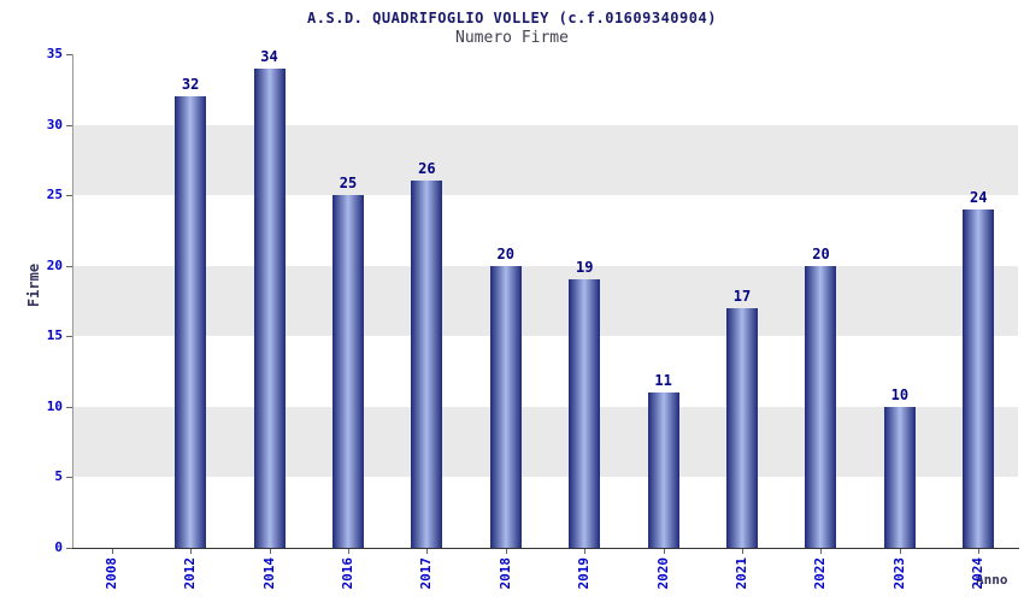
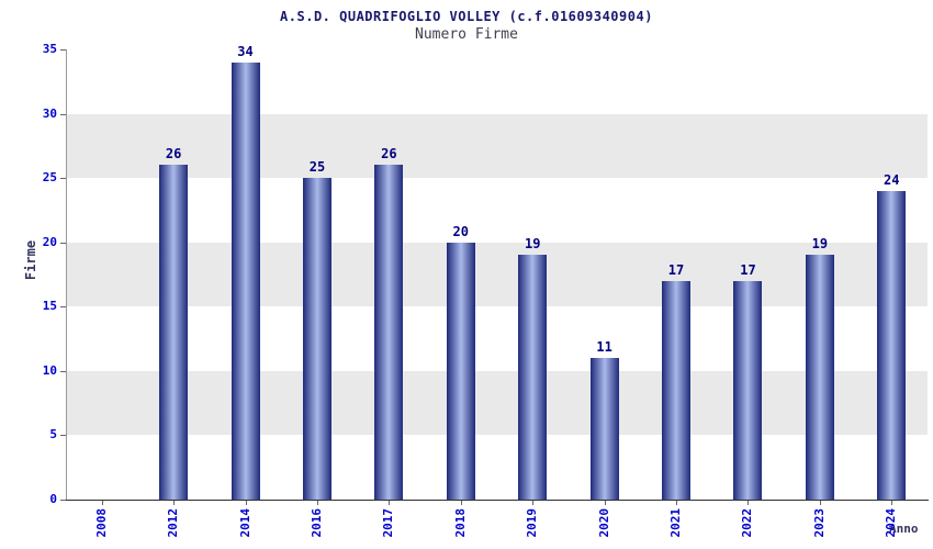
2012: 32 -> 26
2022: 20 -> 17
2023: 10 -> 19
